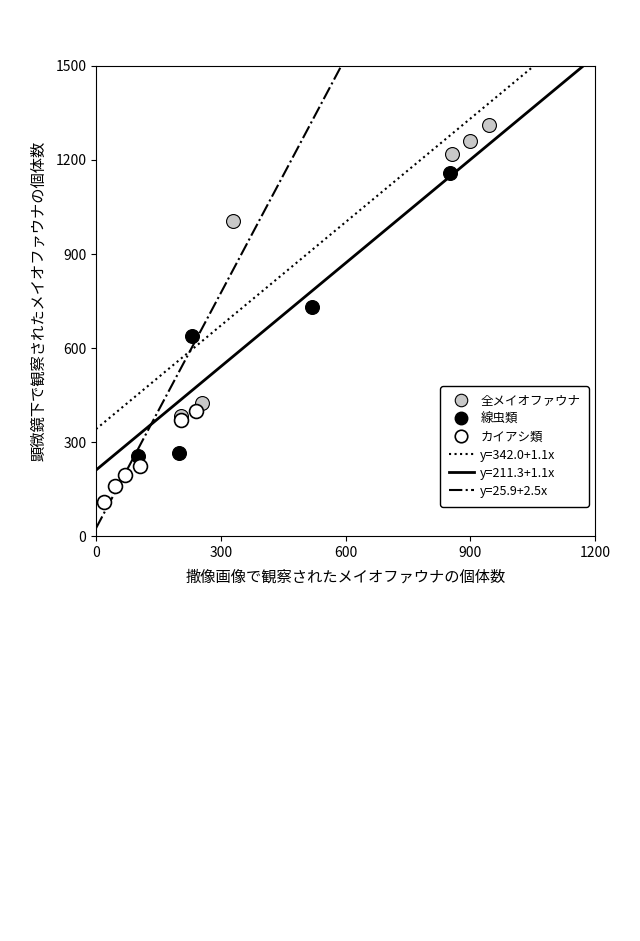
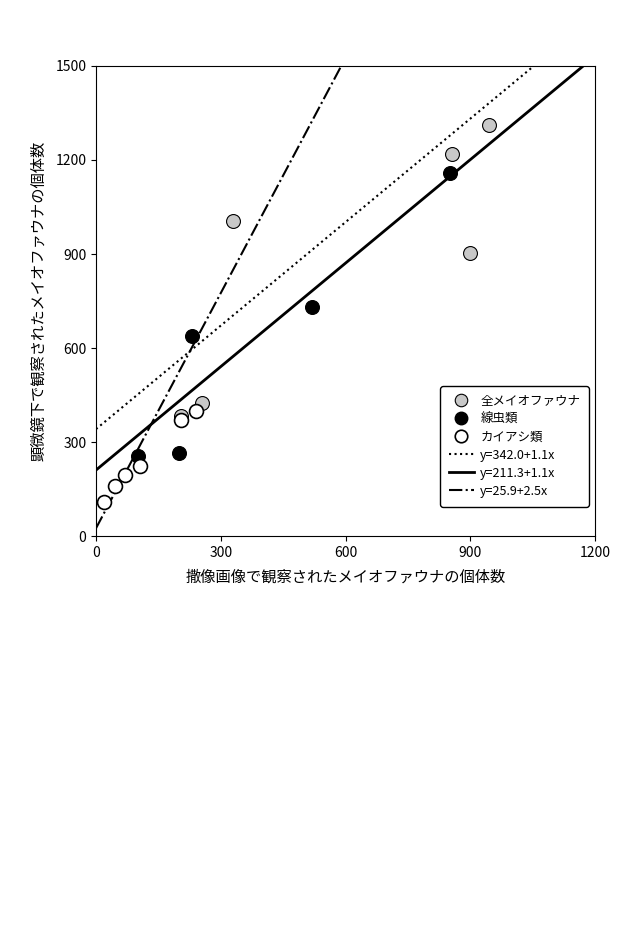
全メイオファウナ/900: 1260 -> 905
